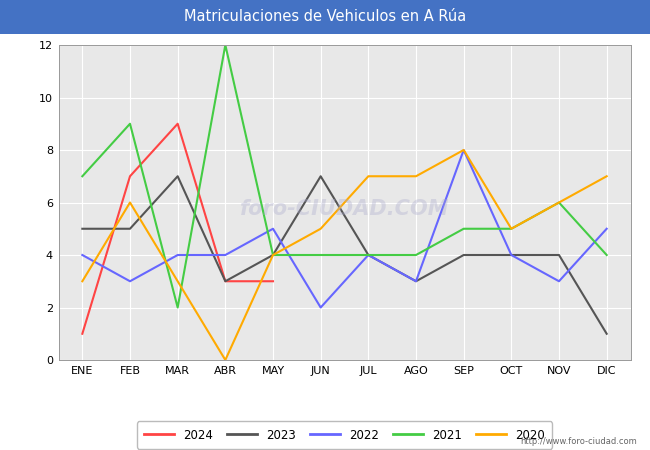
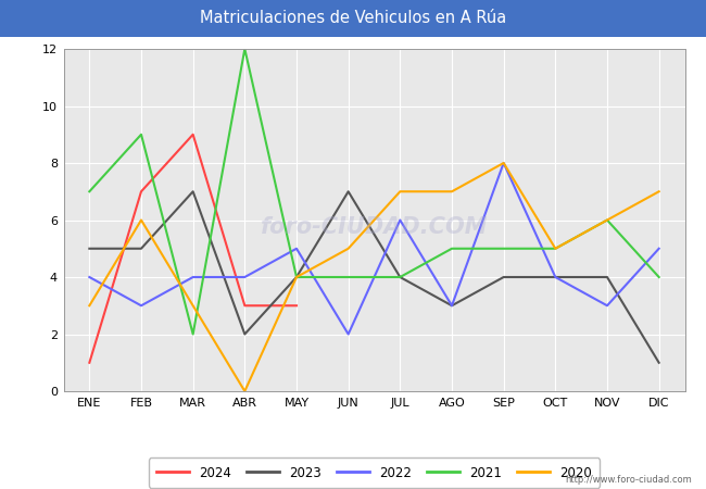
2023/ABR: 3 -> 2
2022/JUL: 4 -> 6
2021/AGO: 4 -> 5
